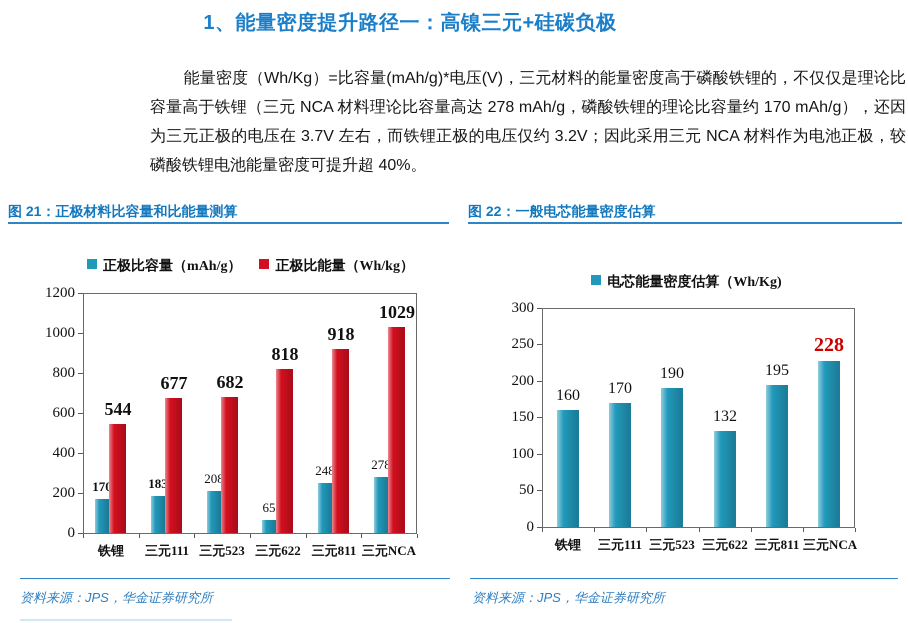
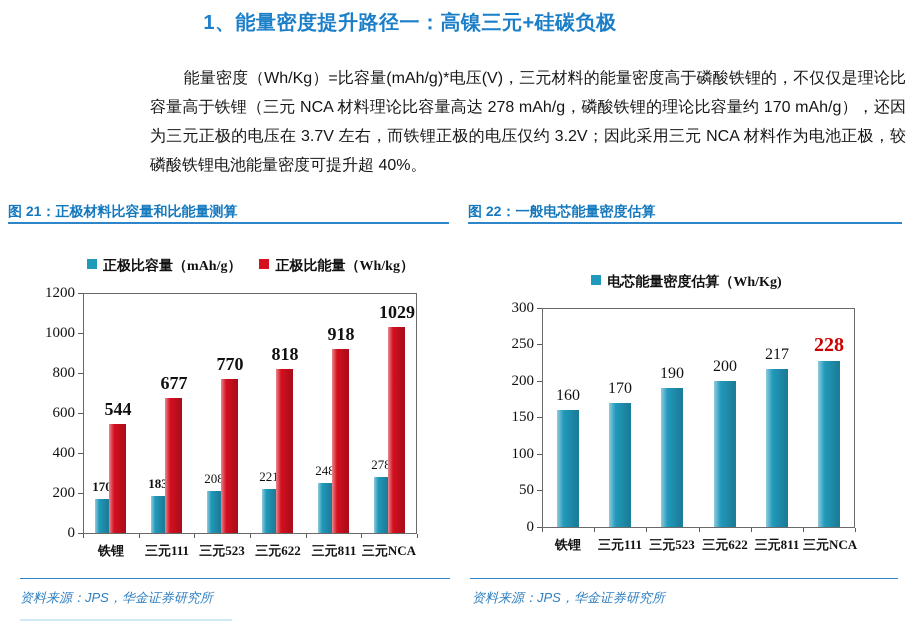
图 21：正极材料比容量和比能量测算/正极比能量（Wh/kg）/三元523: 682 -> 770
图 21：正极材料比容量和比能量测算/正极比容量（mAh/g）/三元622: 65 -> 221
图 22：一般电芯能量密度估算/三元622: 132 -> 200
图 22：一般电芯能量密度估算/三元811: 195 -> 217
